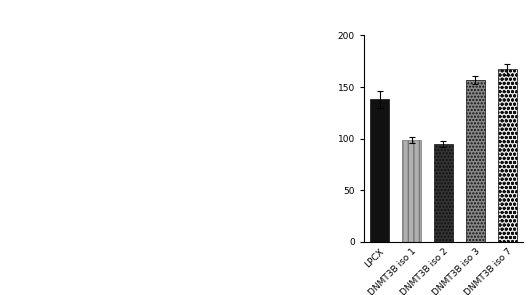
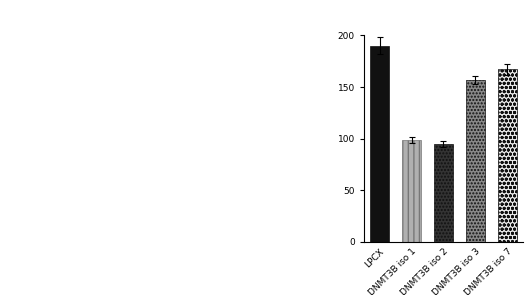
LPCX: 138 -> 190
